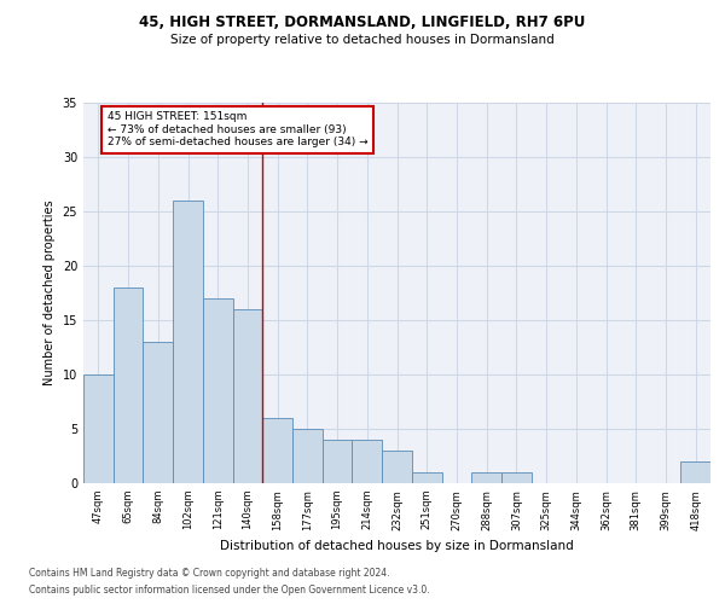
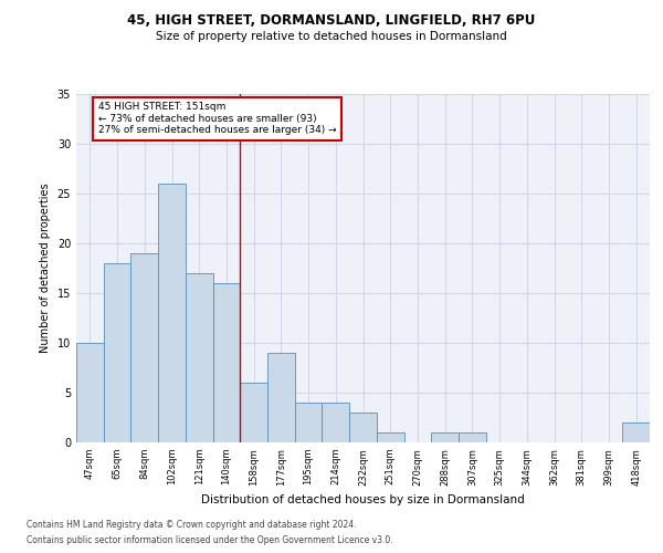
84sqm: 13 -> 19
177sqm: 5 -> 9
